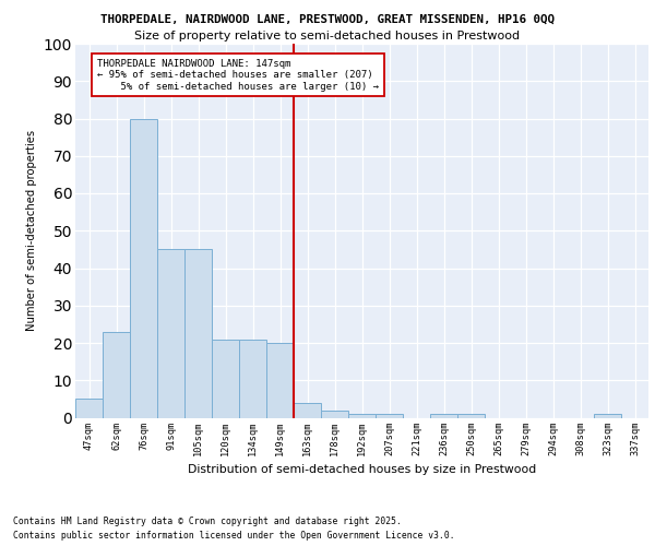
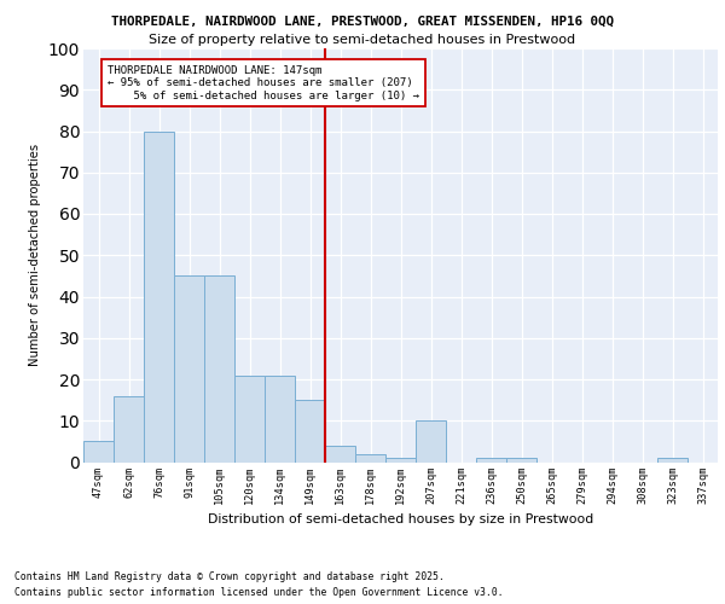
62sqm: 23 -> 16
149sqm: 20 -> 15
207sqm: 1 -> 10
